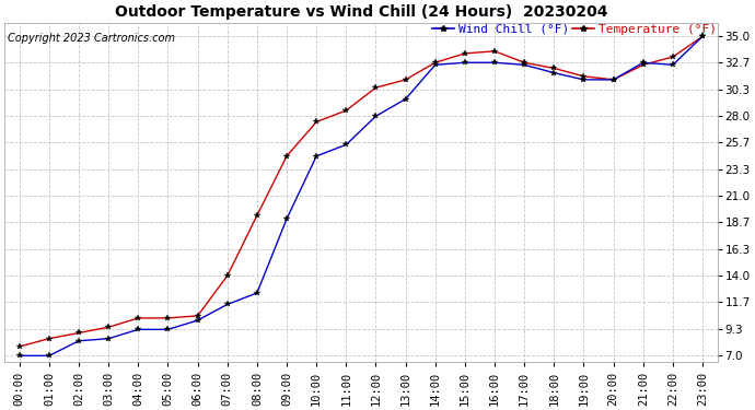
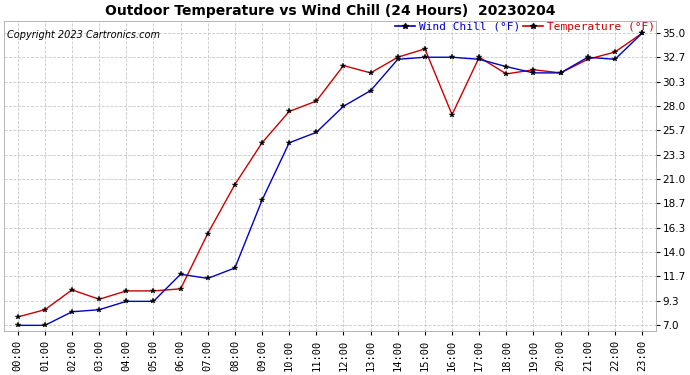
Temperature (°F)/02:00: 9.0 -> 10.4
Wind Chill (°F)/06:00: 10.1 -> 11.9
Temperature (°F)/07:00: 14.0 -> 15.8
Temperature (°F)/08:00: 19.3 -> 20.5
Temperature (°F)/12:00: 30.5 -> 31.9
Temperature (°F)/16:00: 33.7 -> 27.2
Temperature (°F)/18:00: 32.2 -> 31.1
